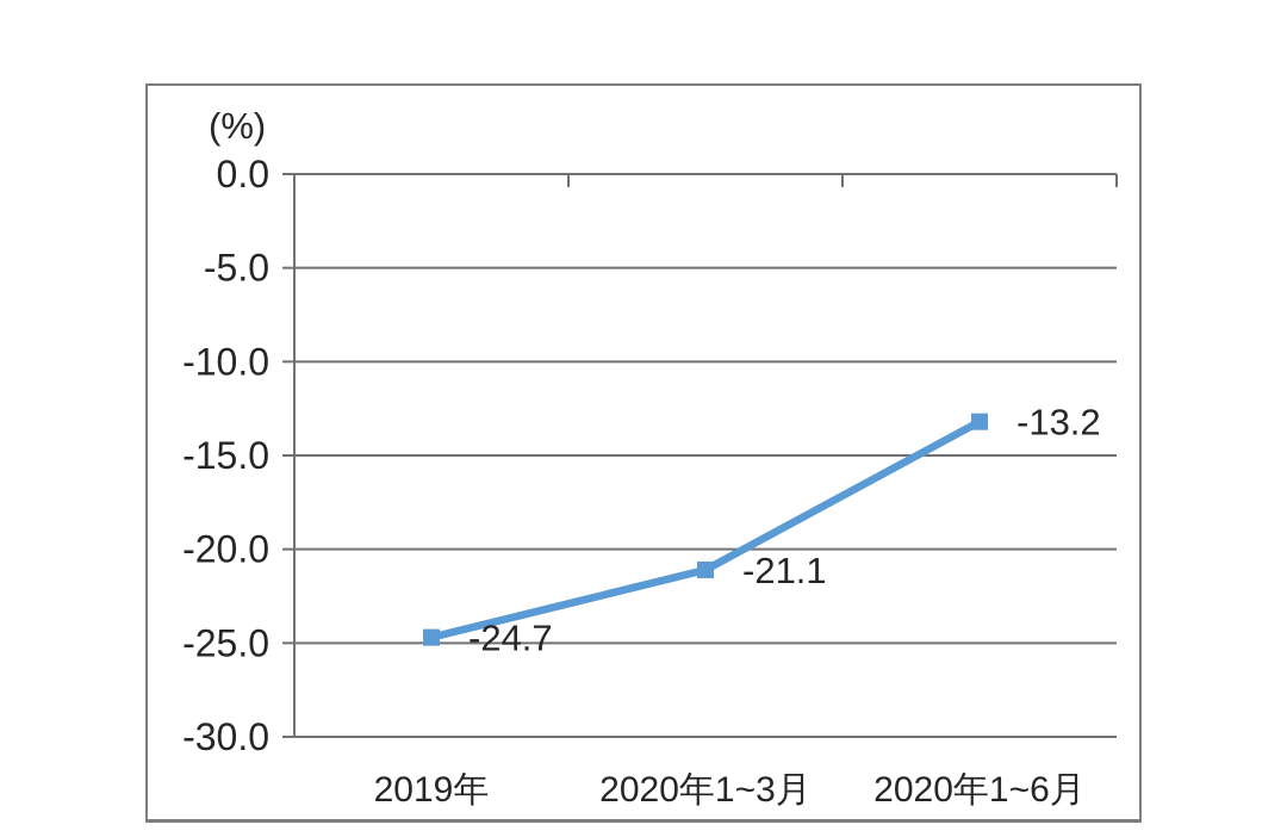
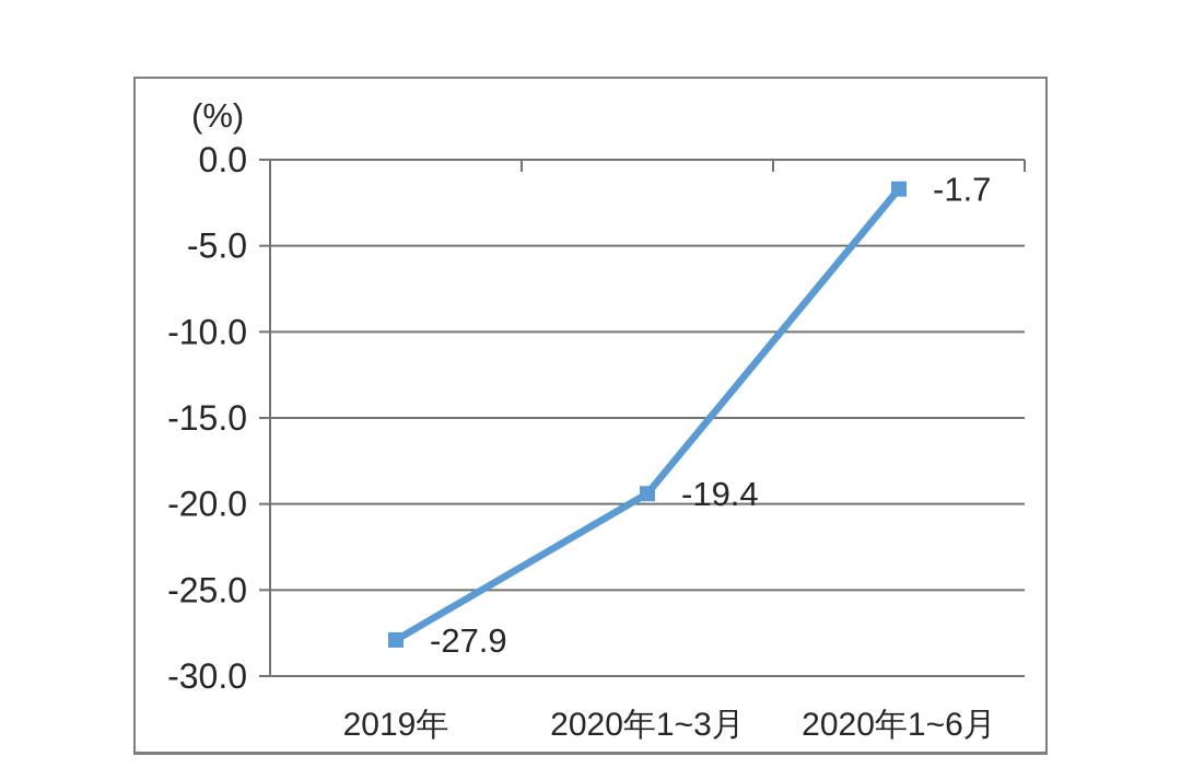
2019年: -24.7 -> -27.9
2020年1~3月: -21.1 -> -19.4
2020年1~6月: -13.2 -> -1.7
